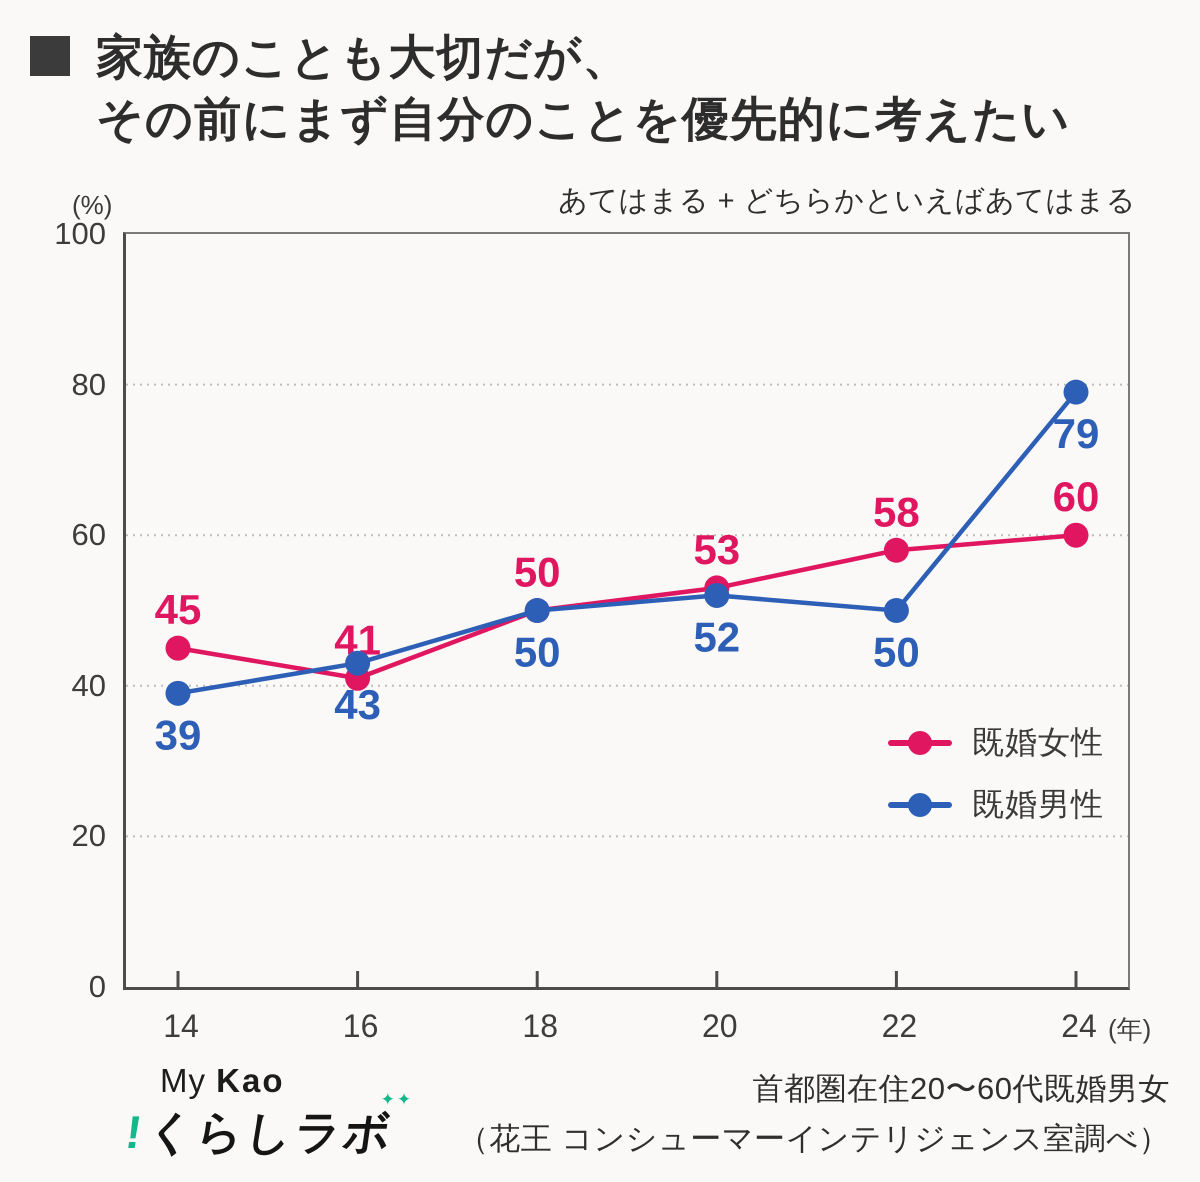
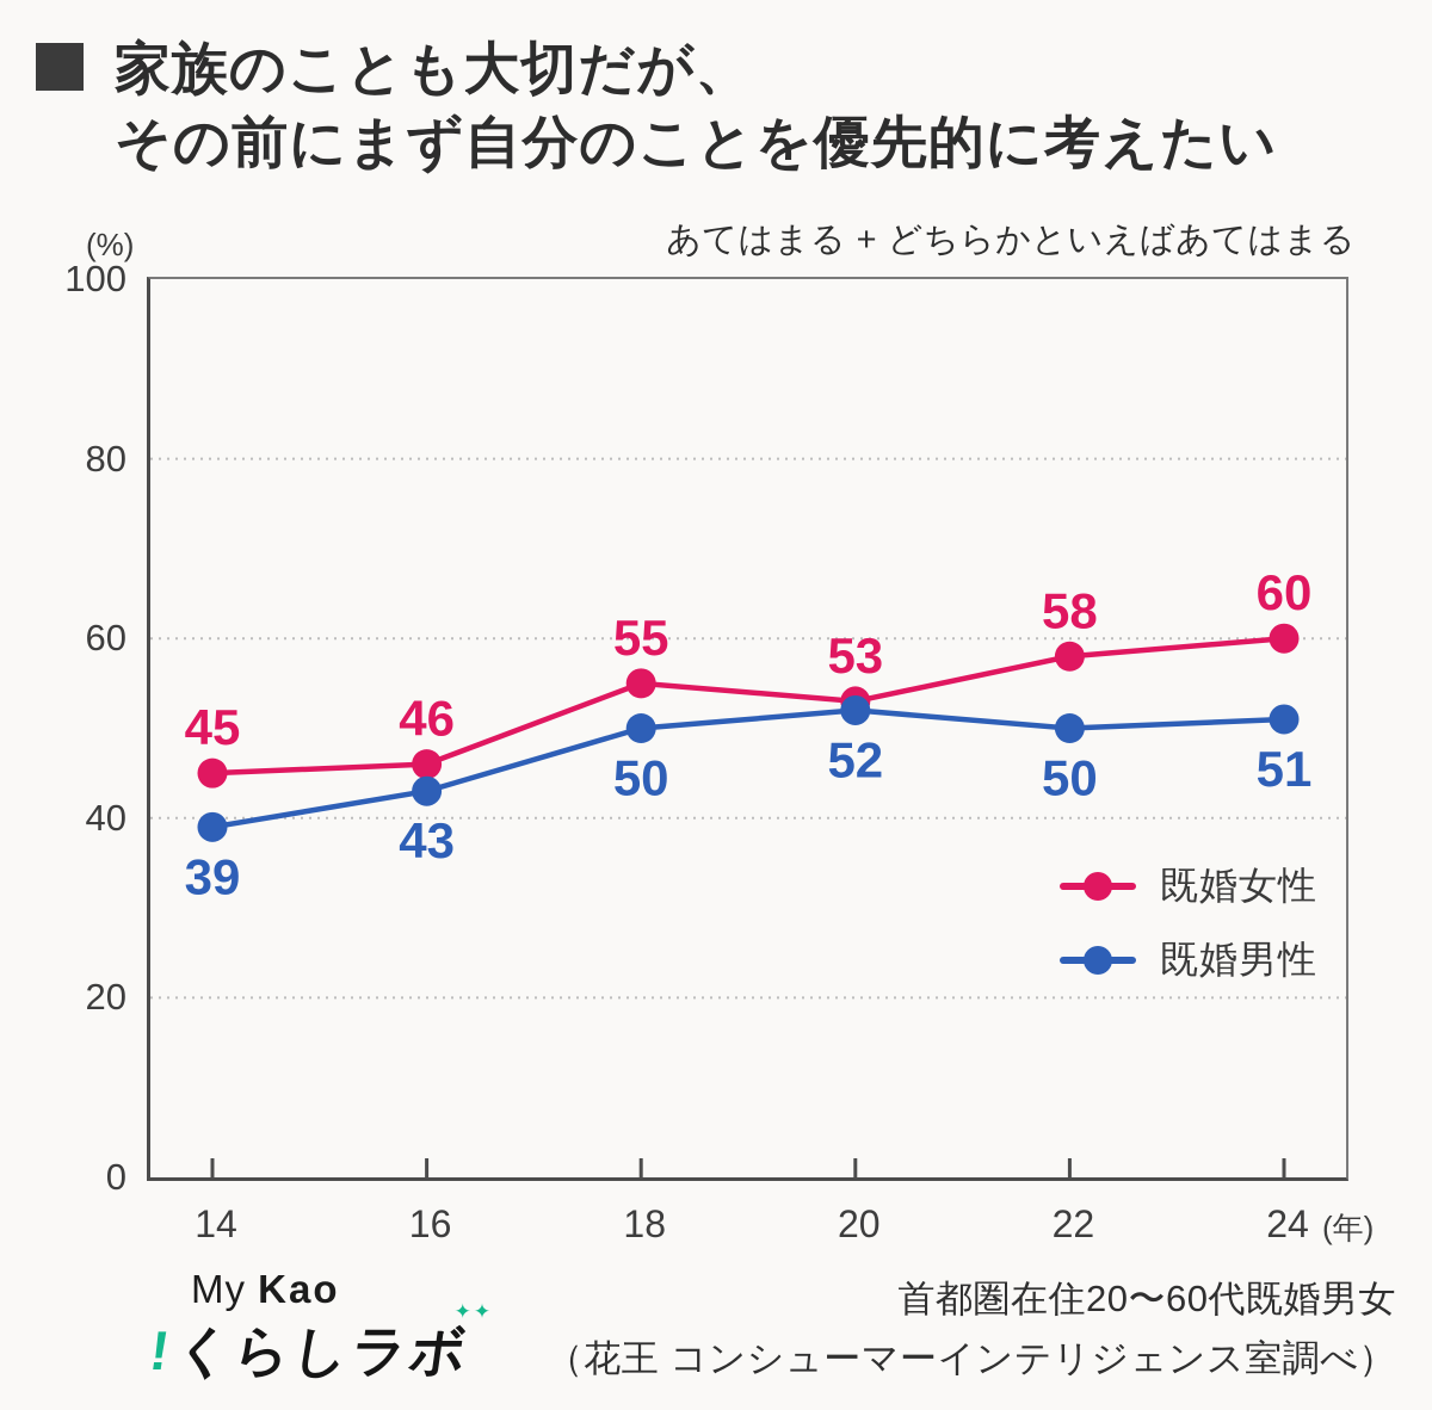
既婚女性/16: 41 -> 46
既婚女性/18: 50 -> 55
既婚男性/24: 79 -> 51
